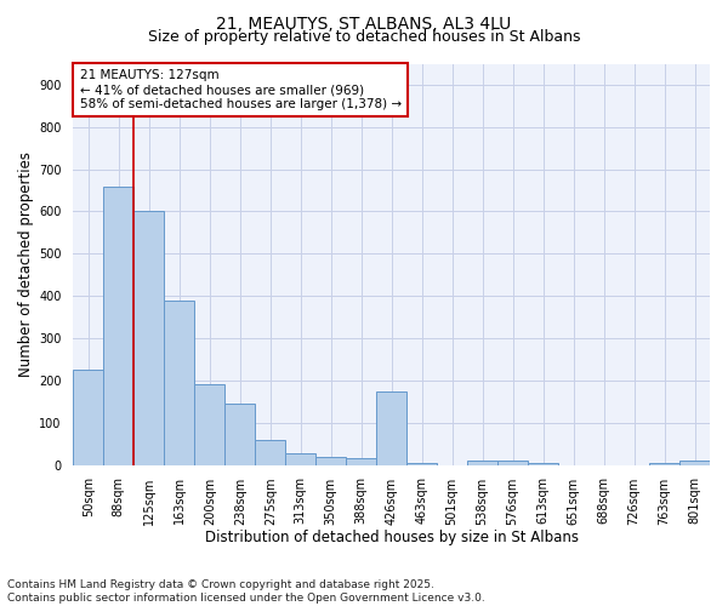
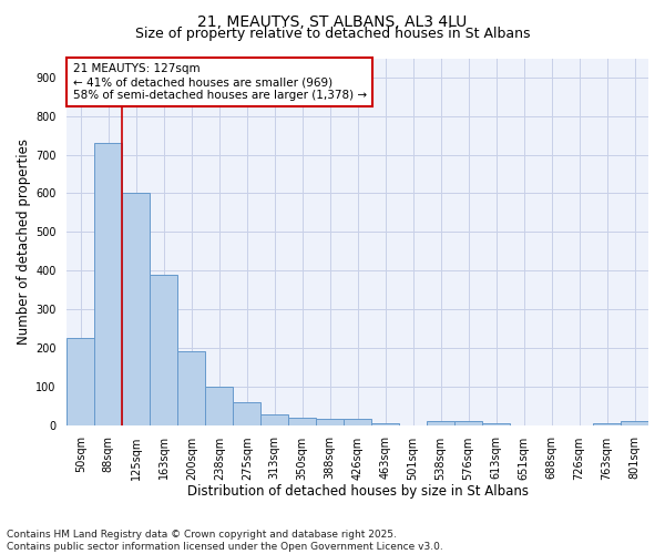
88sqm: 660 -> 730
238sqm: 145 -> 100
426sqm: 175 -> 16
